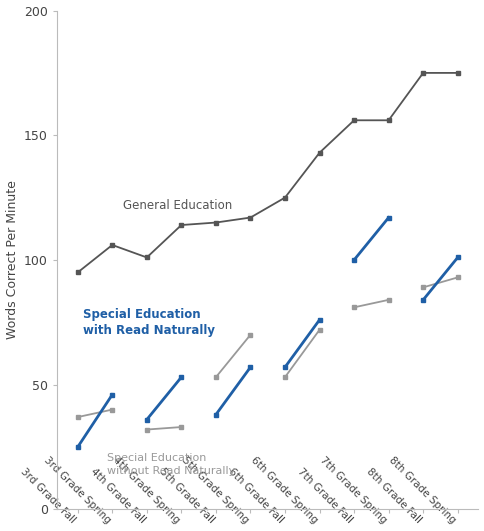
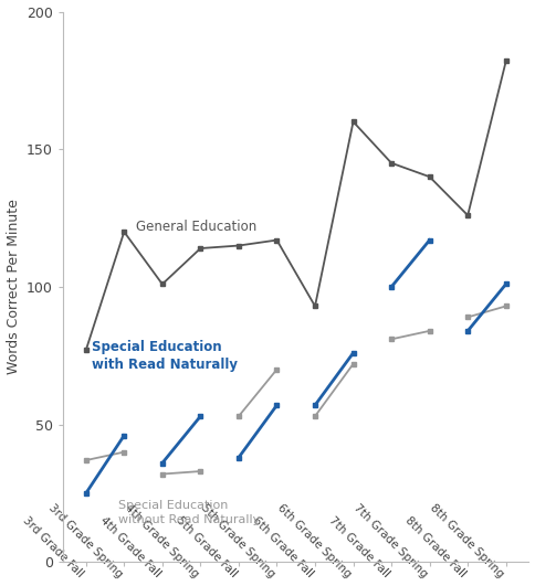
3rd Grade Fall: 95 -> 77
3rd Grade Spring: 106 -> 120
6th Grade Fall: 125 -> 93
6th Grade Spring: 143 -> 160
7th Grade Fall: 156 -> 145
7th Grade Spring: 156 -> 140
8th Grade Fall: 175 -> 126
8th Grade Spring: 175 -> 182
